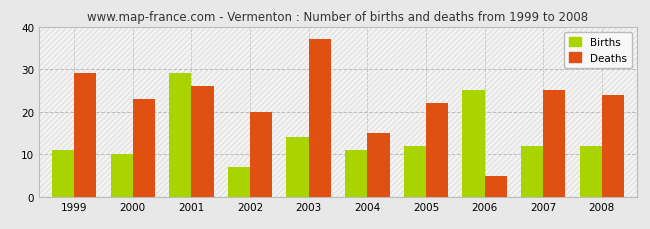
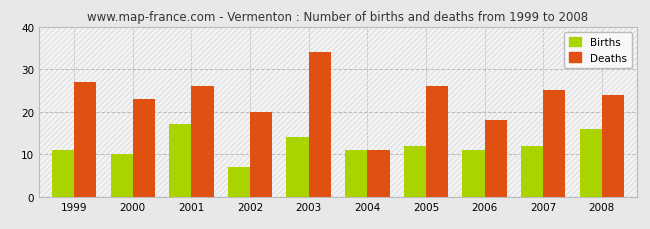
Deaths/1999: 29 -> 27
Births/2001: 29 -> 17
Deaths/2003: 37 -> 34
Deaths/2004: 15 -> 11
Deaths/2005: 22 -> 26
Births/2006: 25 -> 11
Deaths/2006: 5 -> 18
Births/2008: 12 -> 16
